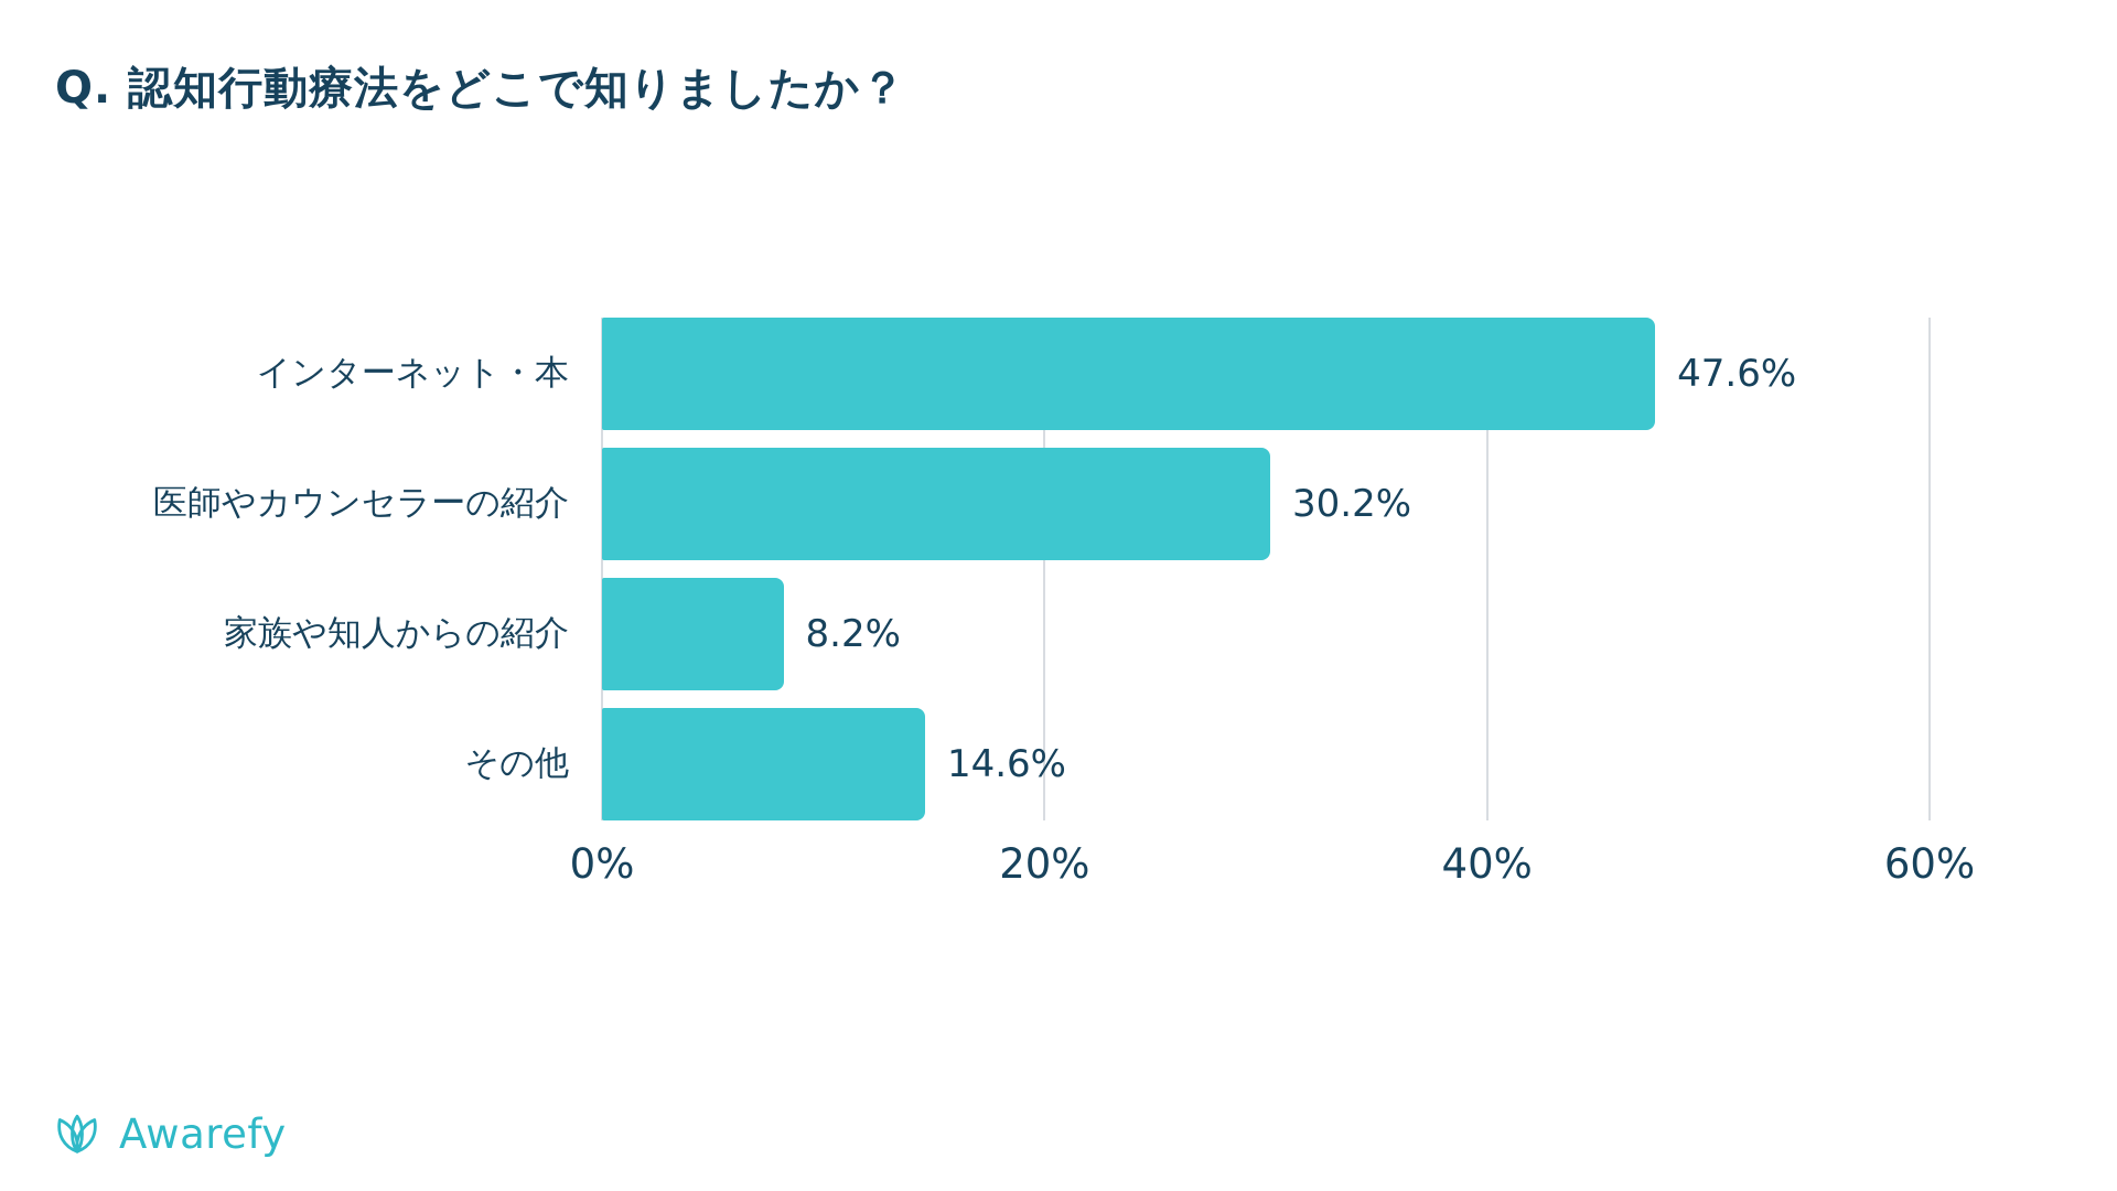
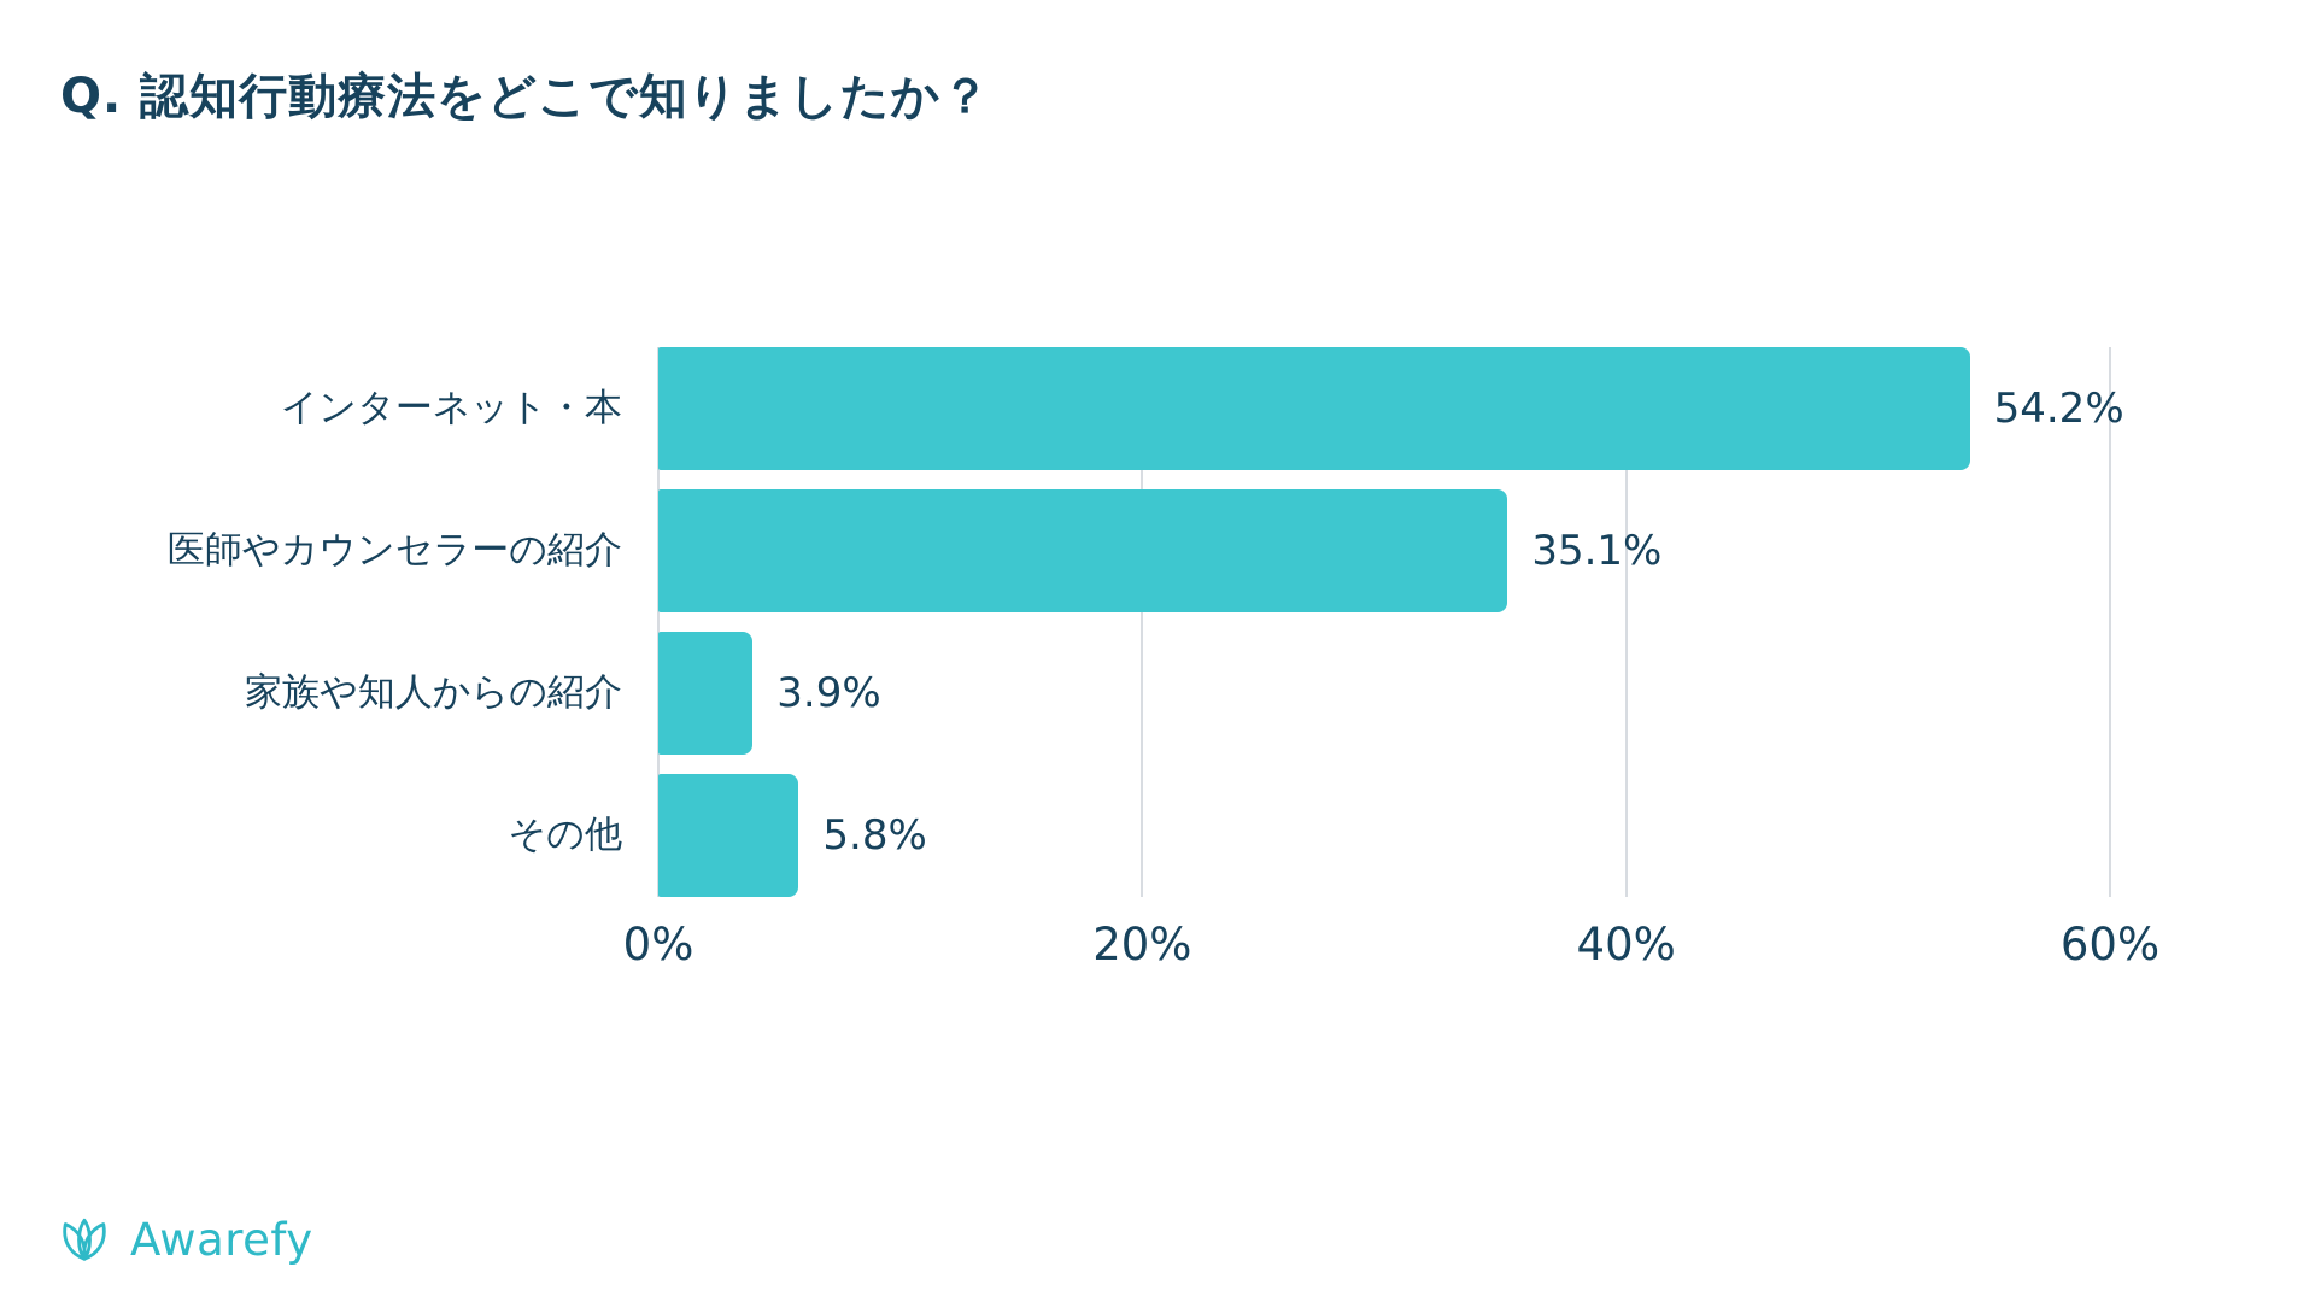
インターネット・本: 47.6% -> 54.2%
医師やカウンセラーの紹介: 30.2% -> 35.1%
家族や知人からの紹介: 8.2% -> 3.9%
その他: 14.6% -> 5.8%
